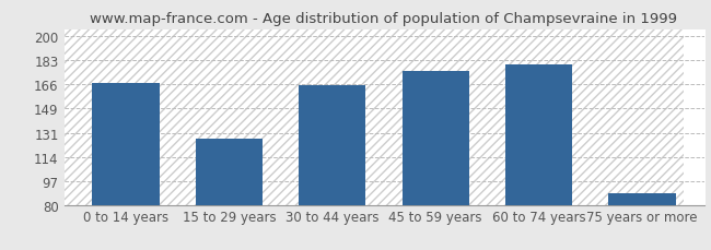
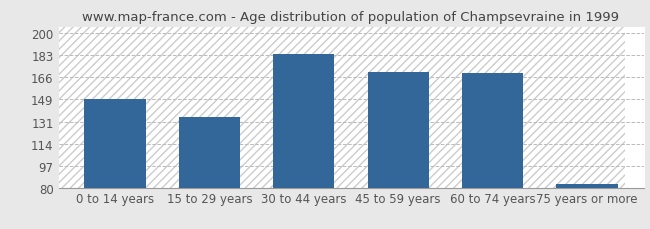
0 to 14 years: 167 -> 149
15 to 29 years: 127 -> 135
30 to 44 years: 165 -> 184
45 to 59 years: 175 -> 170
60 to 74 years: 180 -> 169
75 years or more: 88 -> 83
